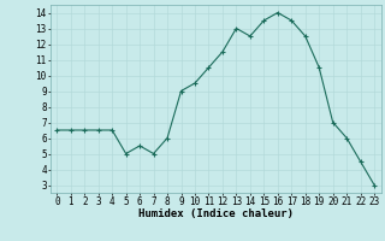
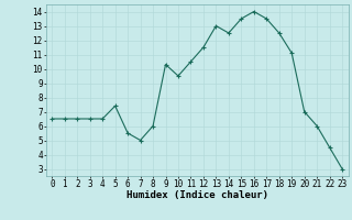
5: 5.0 -> 7.4
9: 9.0 -> 10.3
19: 10.5 -> 11.1
